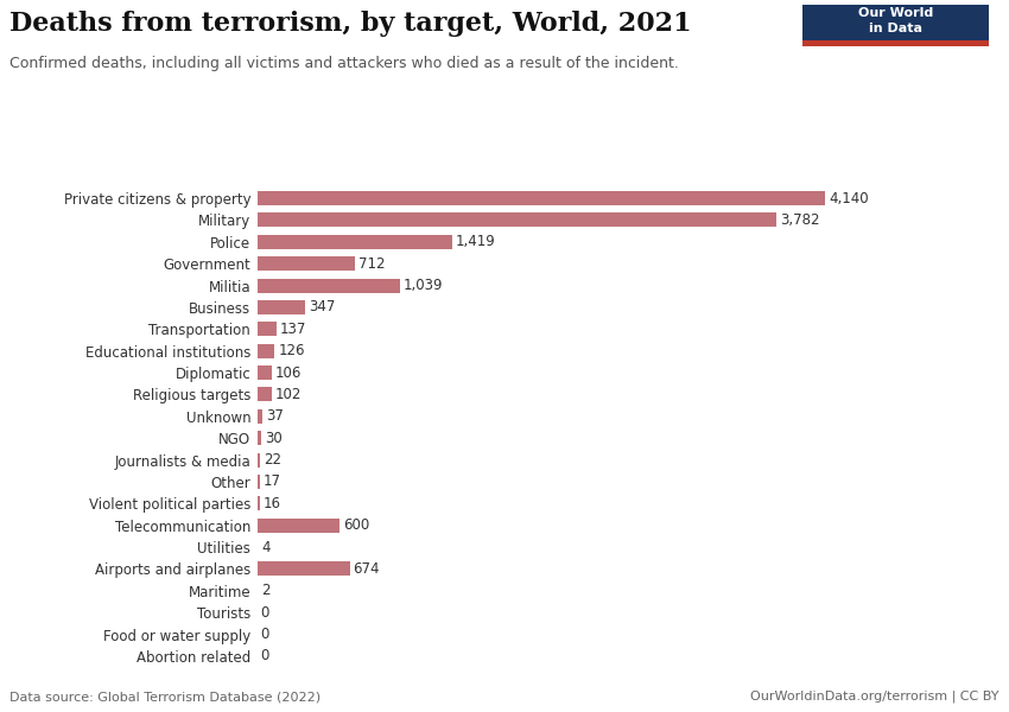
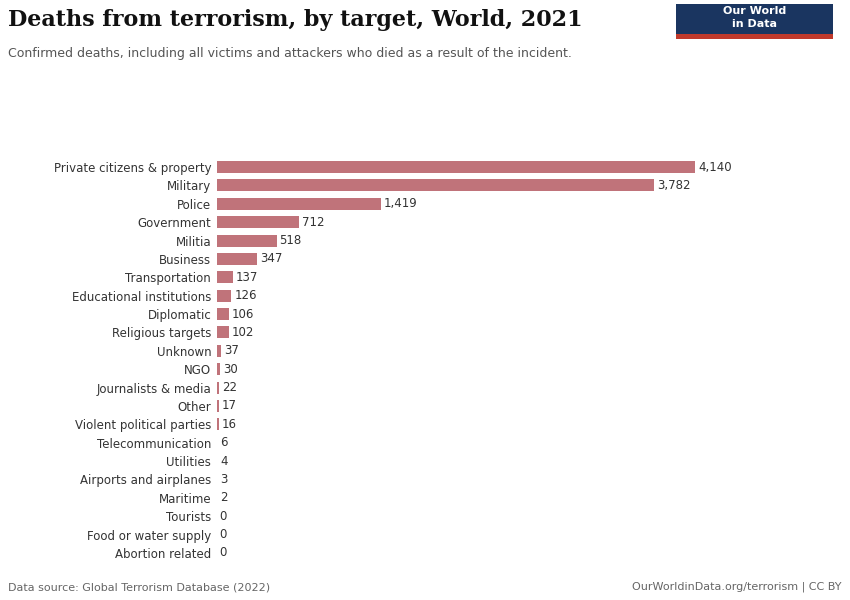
Militia: 1,039 -> 518
Telecommunication: 600 -> 6
Airports and airplanes: 674 -> 3
